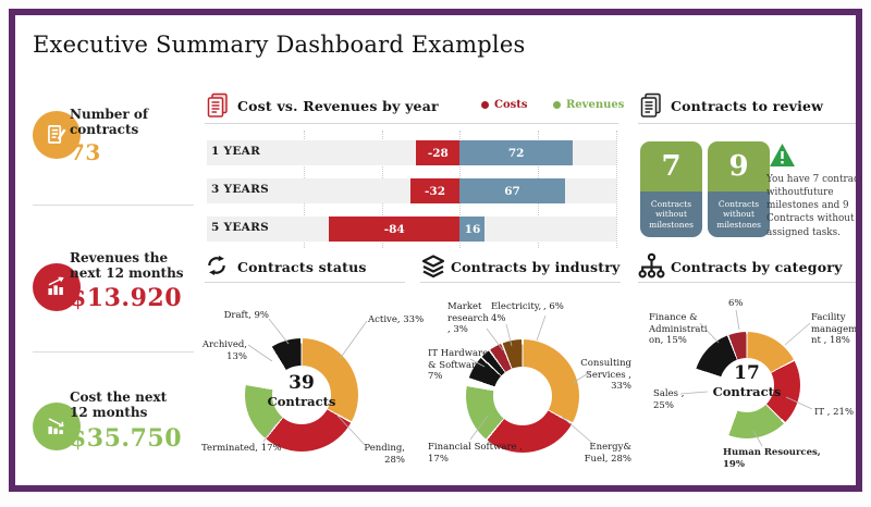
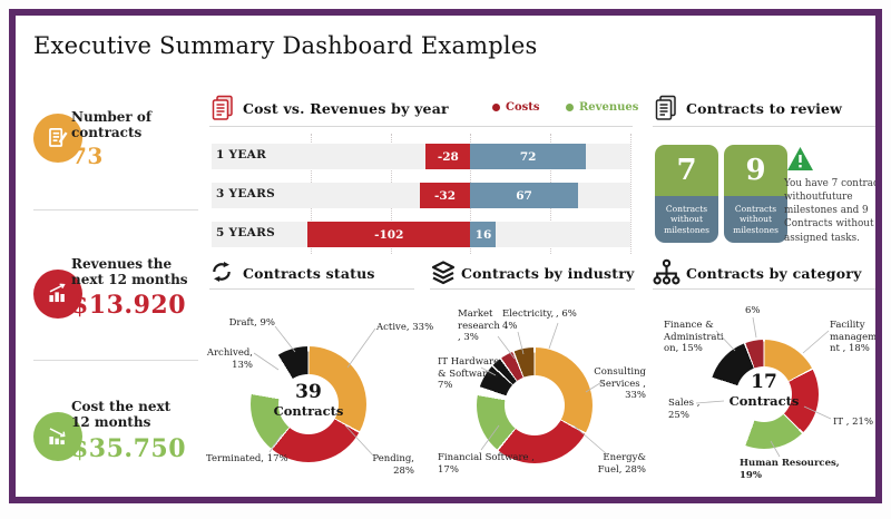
Cost vs. Revenues by year/Costs/5 YEARS: -84 -> -102
